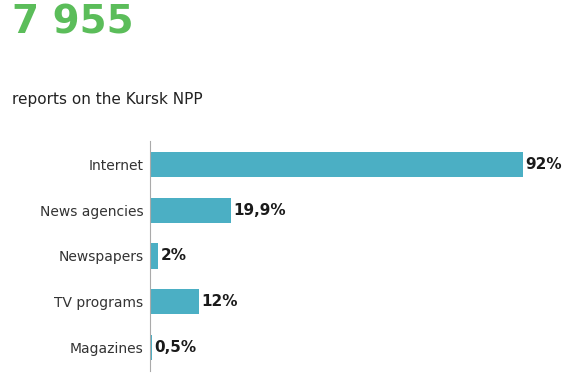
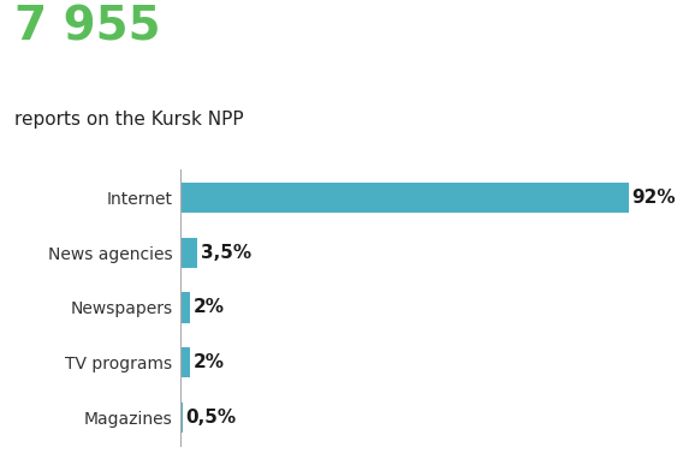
News agencies: 19,9% -> 3,5%
TV programs: 12% -> 2%
